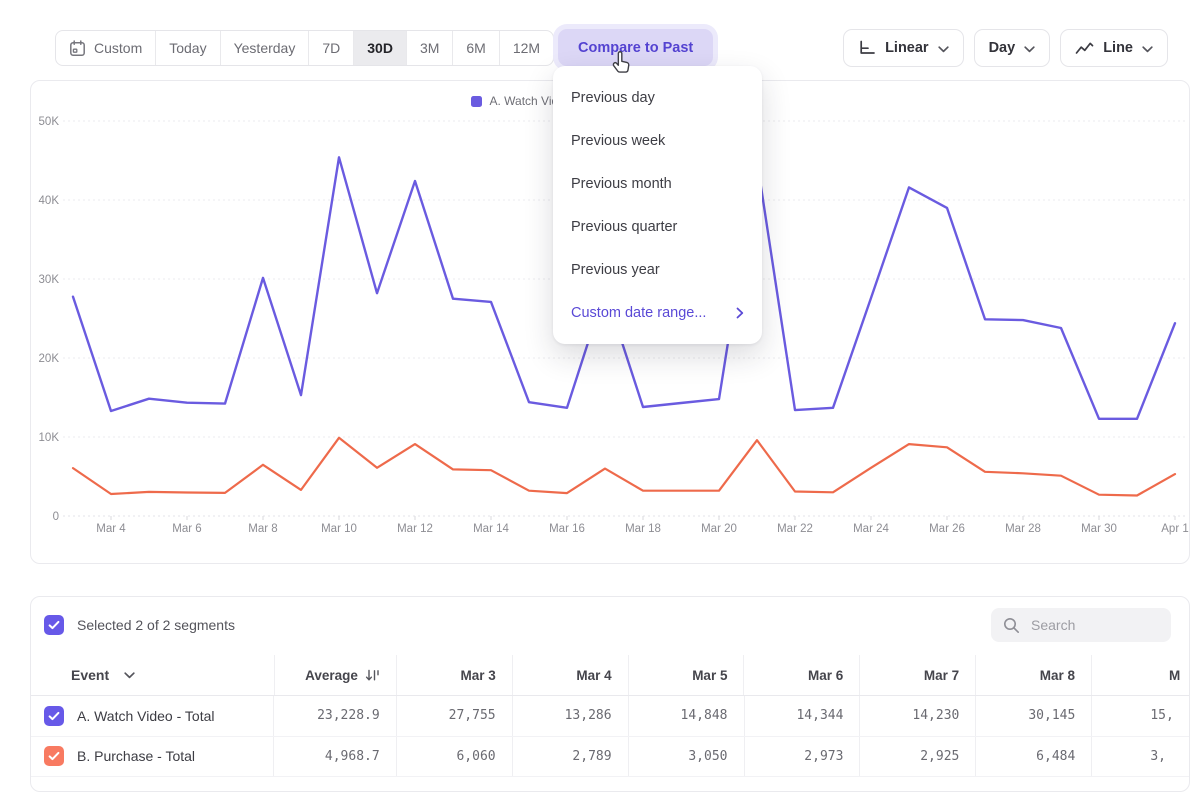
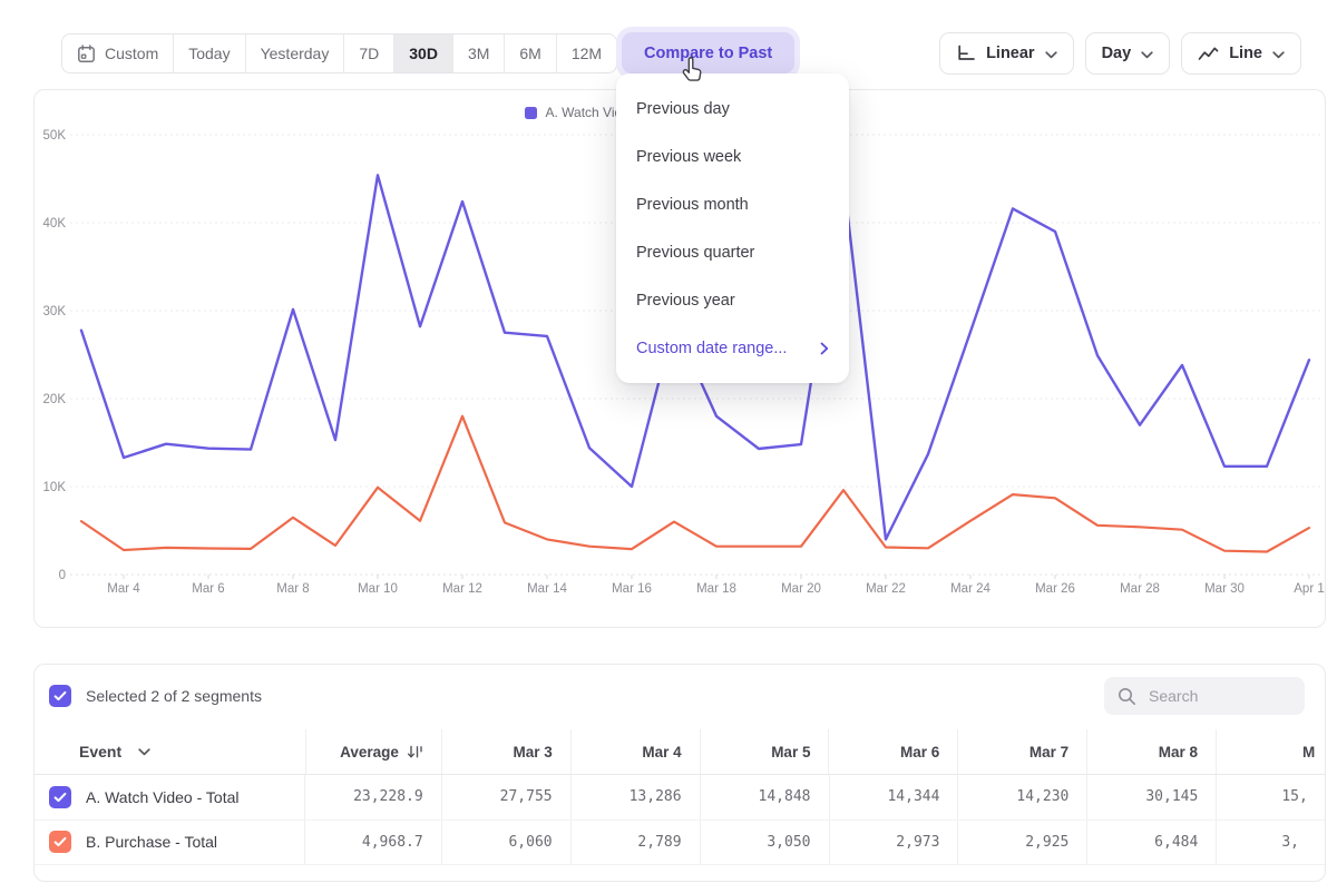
B. Purchase - Total/Mar 12: 9K -> 18K
B. Purchase - Total/Mar 14: 6K -> 4K
A. Watch Video - Total/Mar 16: 14K -> 10K
A. Watch Video - Total/Mar 18: 14K -> 18K
A. Watch Video - Total/Mar 22: 13K -> 4K
A. Watch Video - Total/Mar 28: 25K -> 17K
